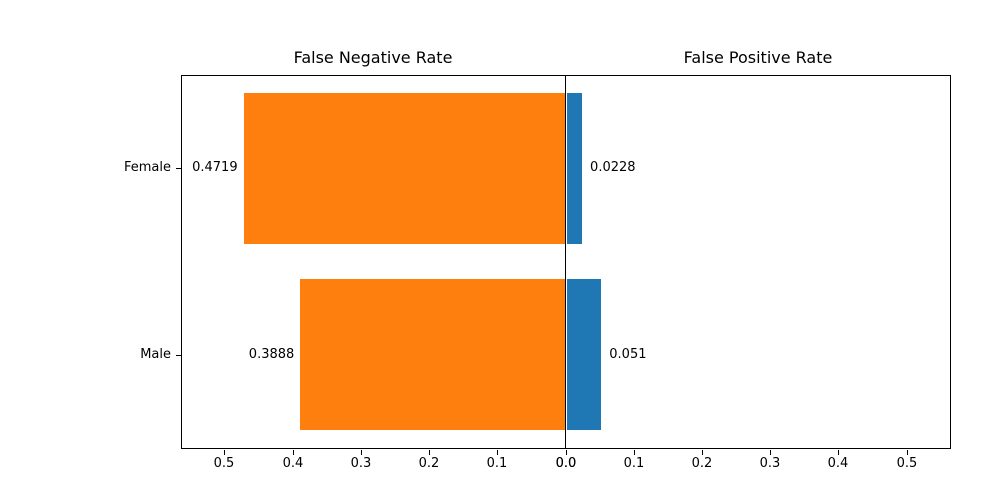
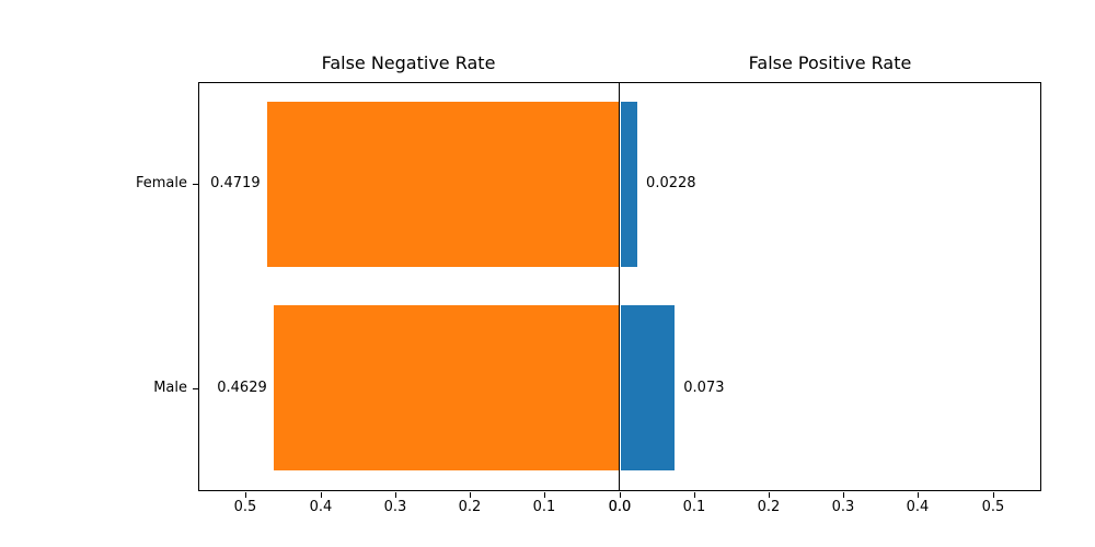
False Negative Rate/Male: 0.3888 -> 0.4629
False Positive Rate/Male: 0.051 -> 0.073
